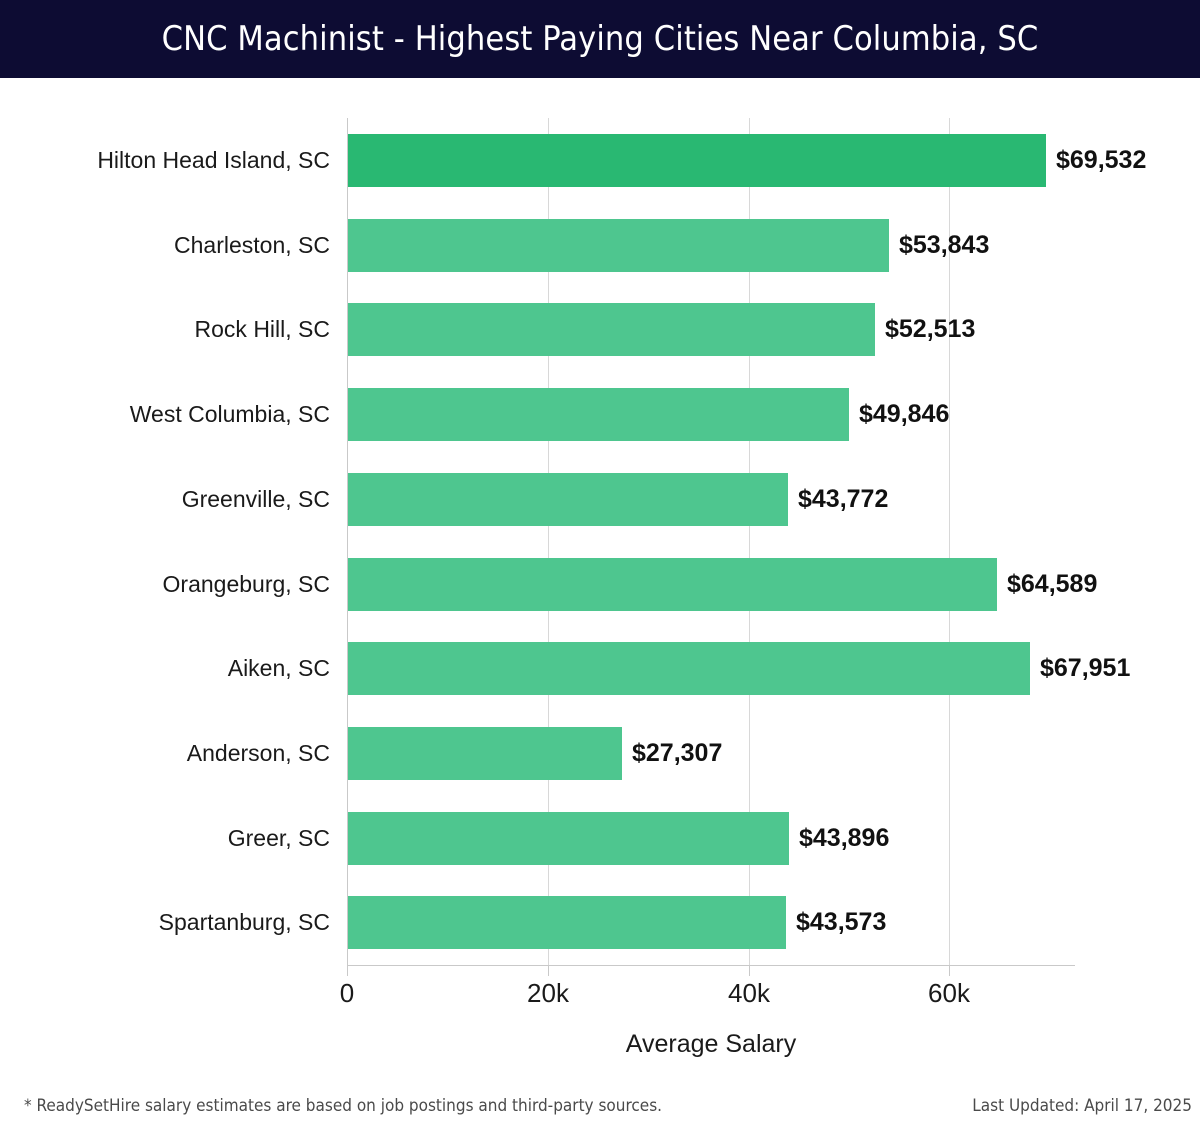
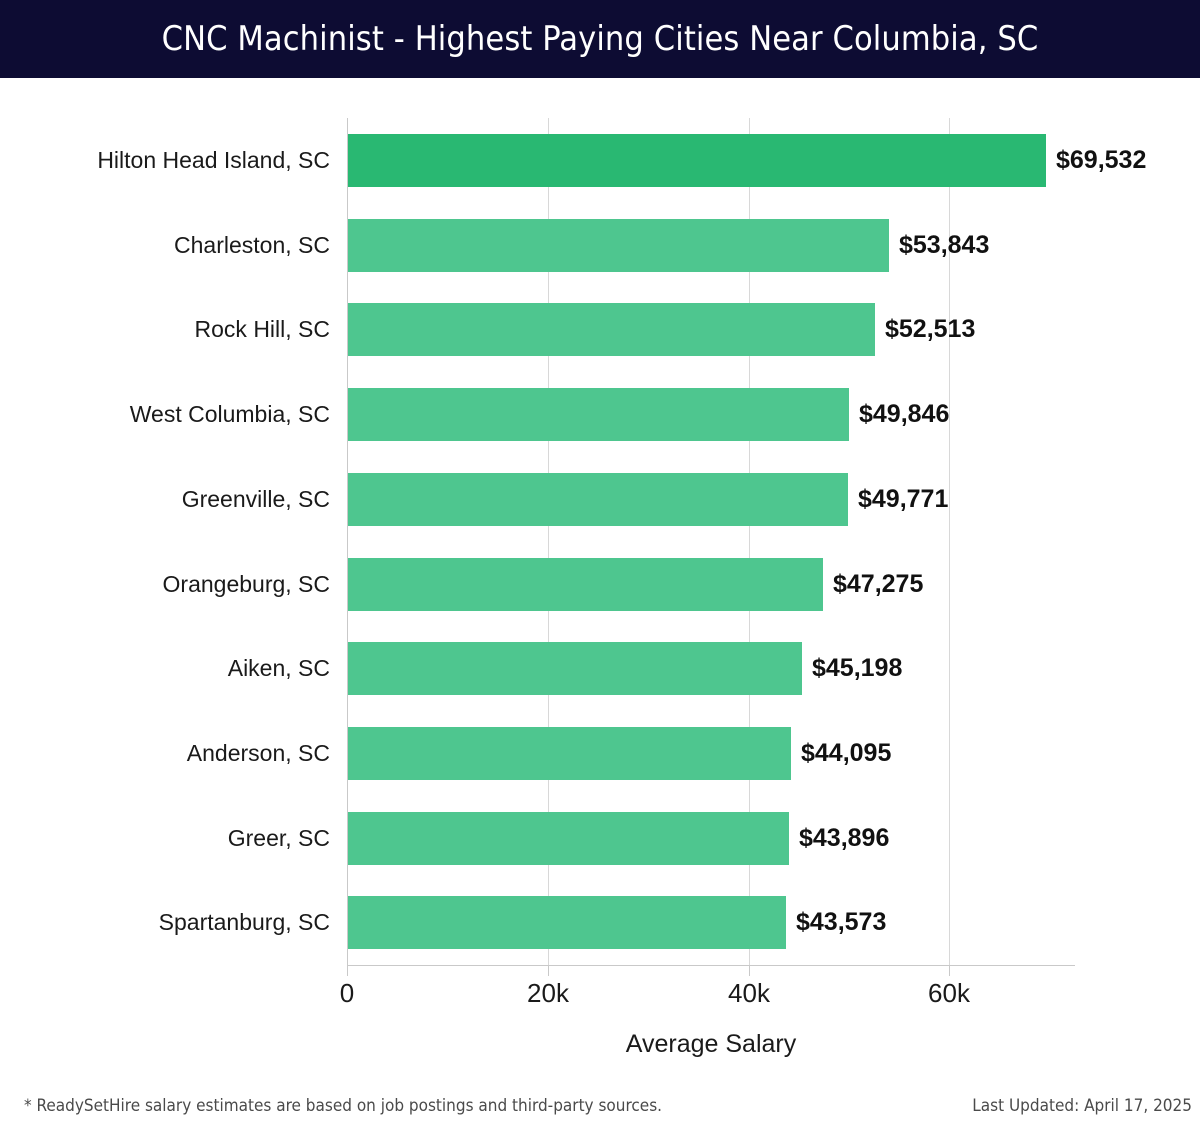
Greenville, SC: $43,772 -> $49,771
Orangeburg, SC: $64,589 -> $47,275
Aiken, SC: $67,951 -> $45,198
Anderson, SC: $27,307 -> $44,095
